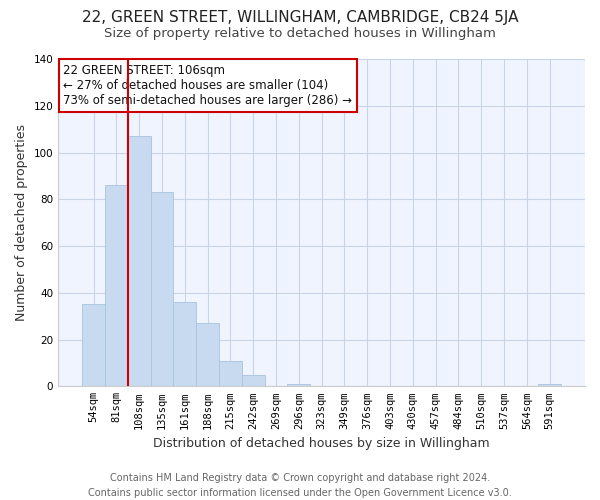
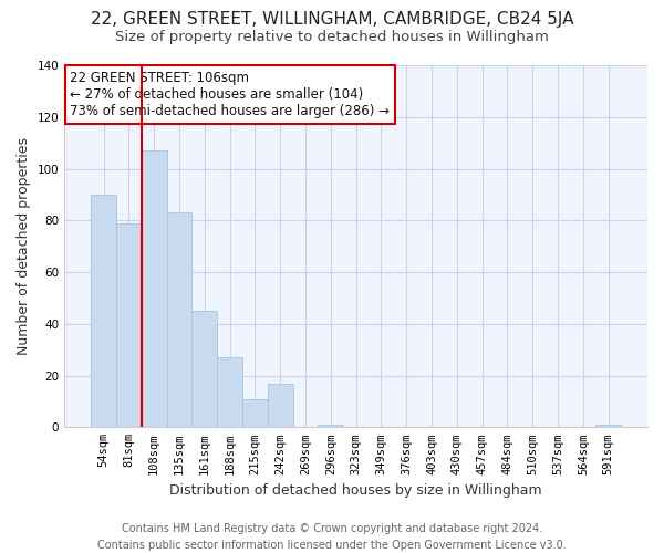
54sqm: 35 -> 90
81sqm: 86 -> 79
161sqm: 36 -> 45
242sqm: 5 -> 17
